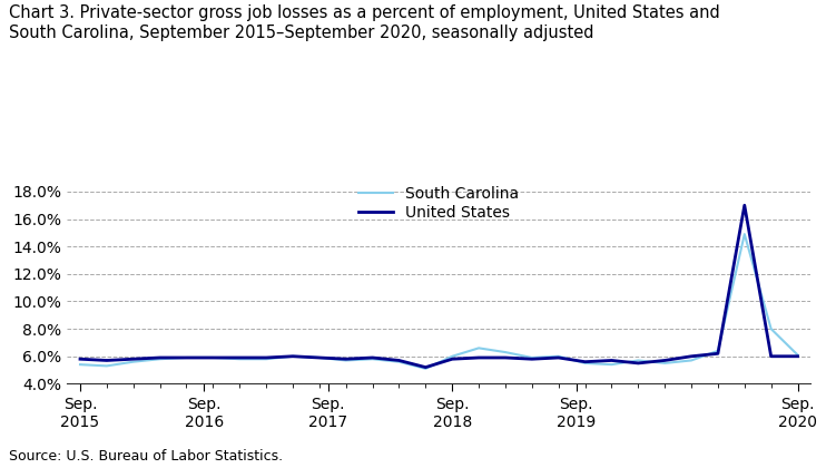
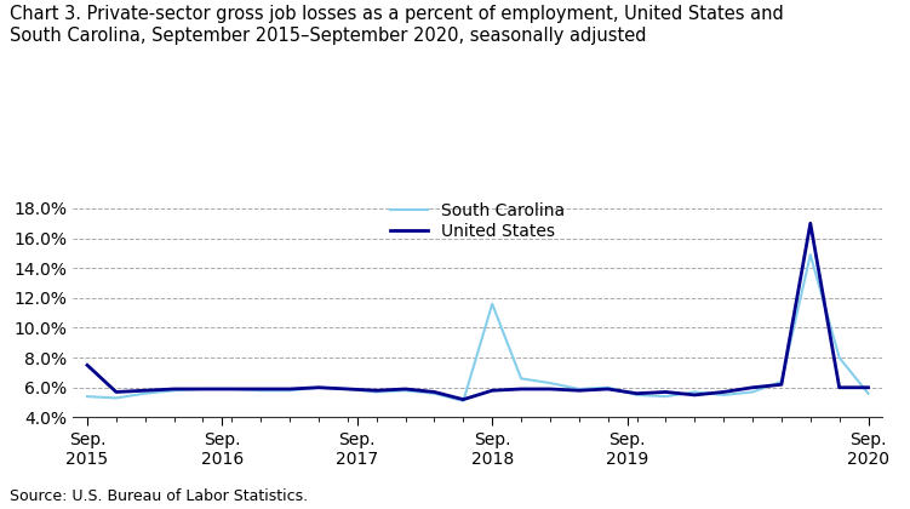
United States/Sep. 2015: 5.8% -> 7.5%
South Carolina/Sep. 2018: 6.0% -> 11.6%
South Carolina/Sep. 2020: 6.1% -> 5.6%
